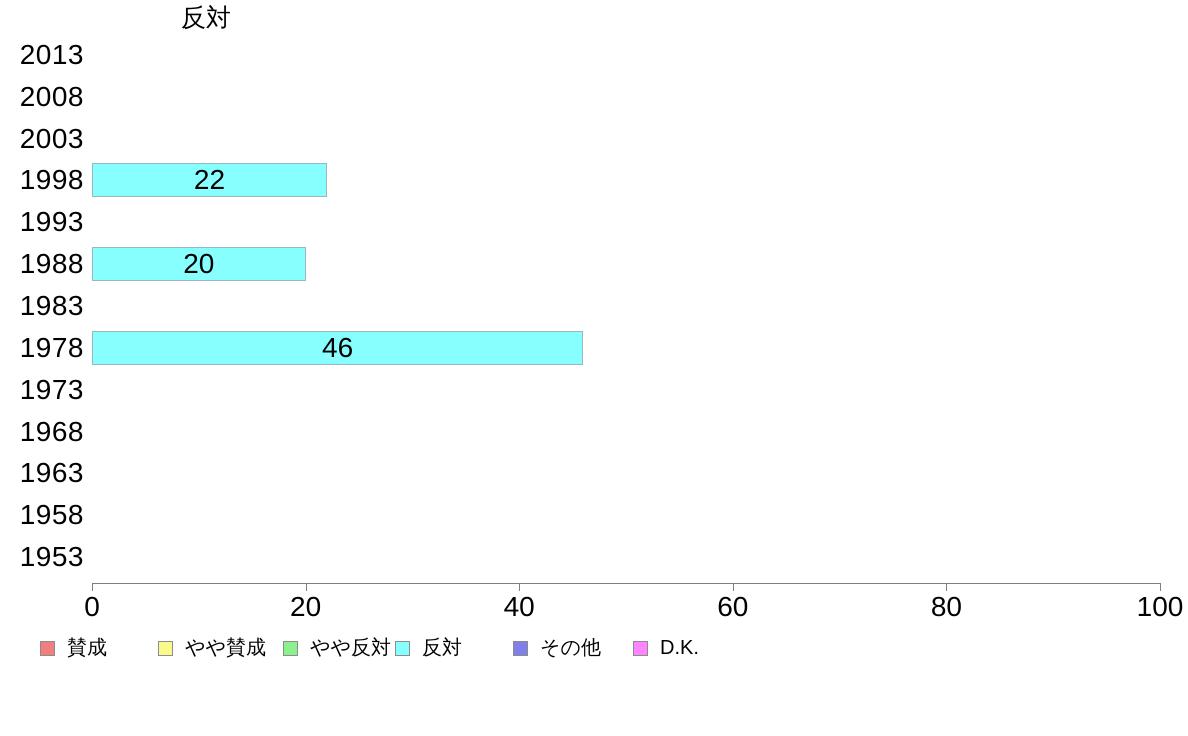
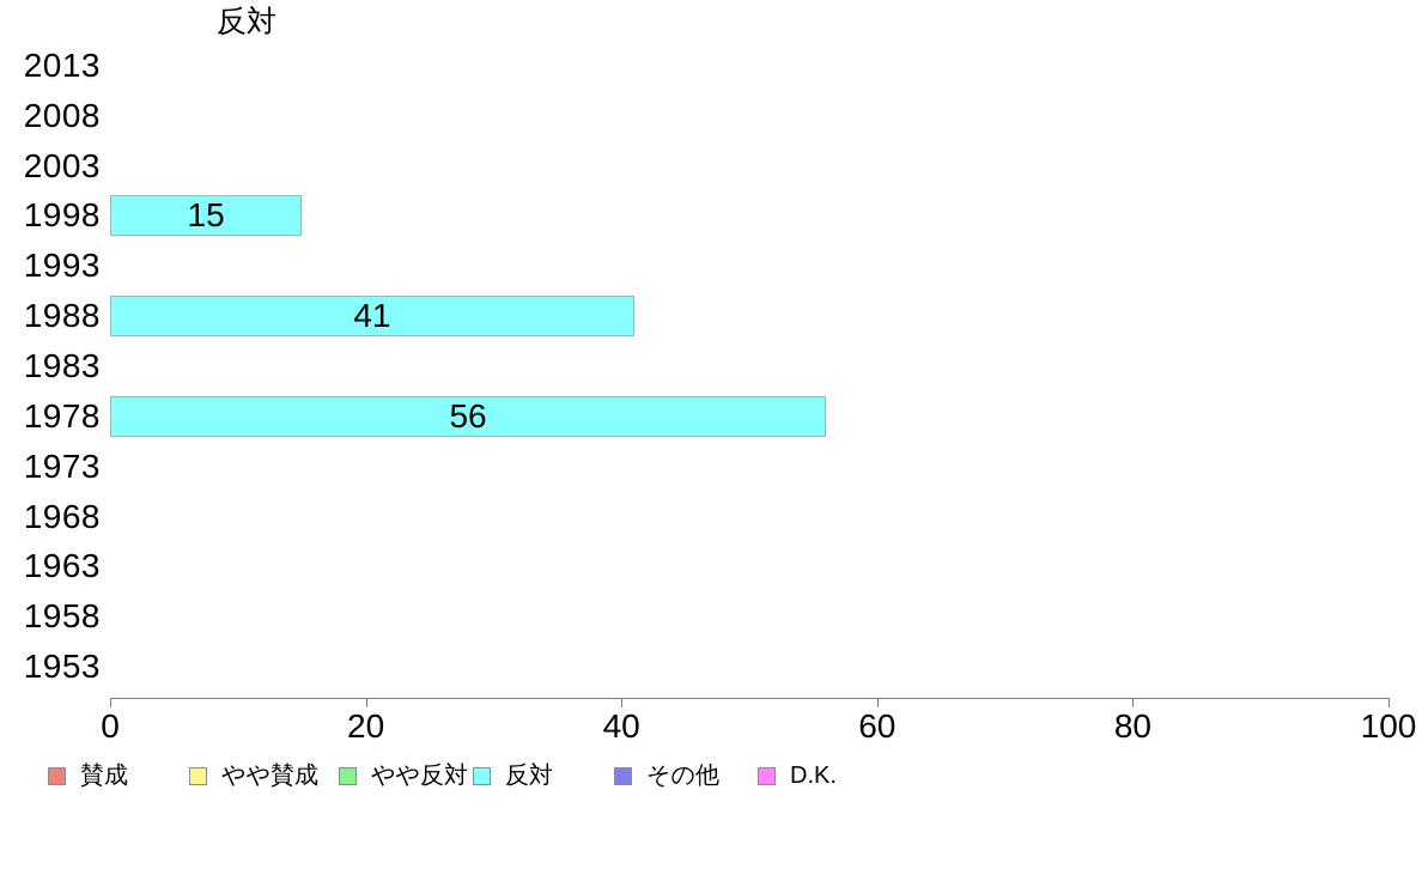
1998: 22 -> 15
1988: 20 -> 41
1978: 46 -> 56
